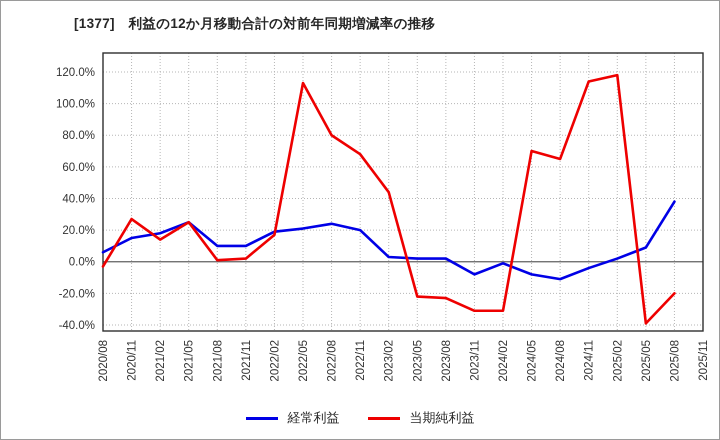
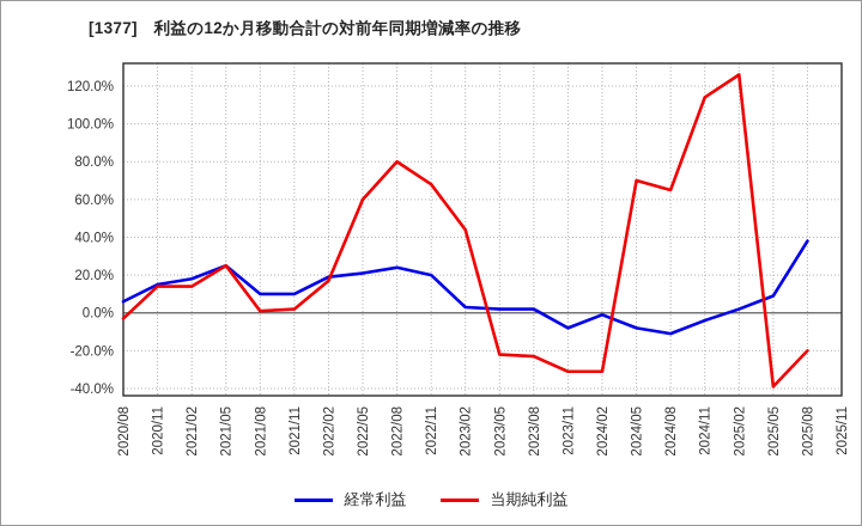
当期純利益/2020/11: 27% -> 14%
当期純利益/2022/05: 113% -> 60%
当期純利益/2025/02: 118% -> 126%
